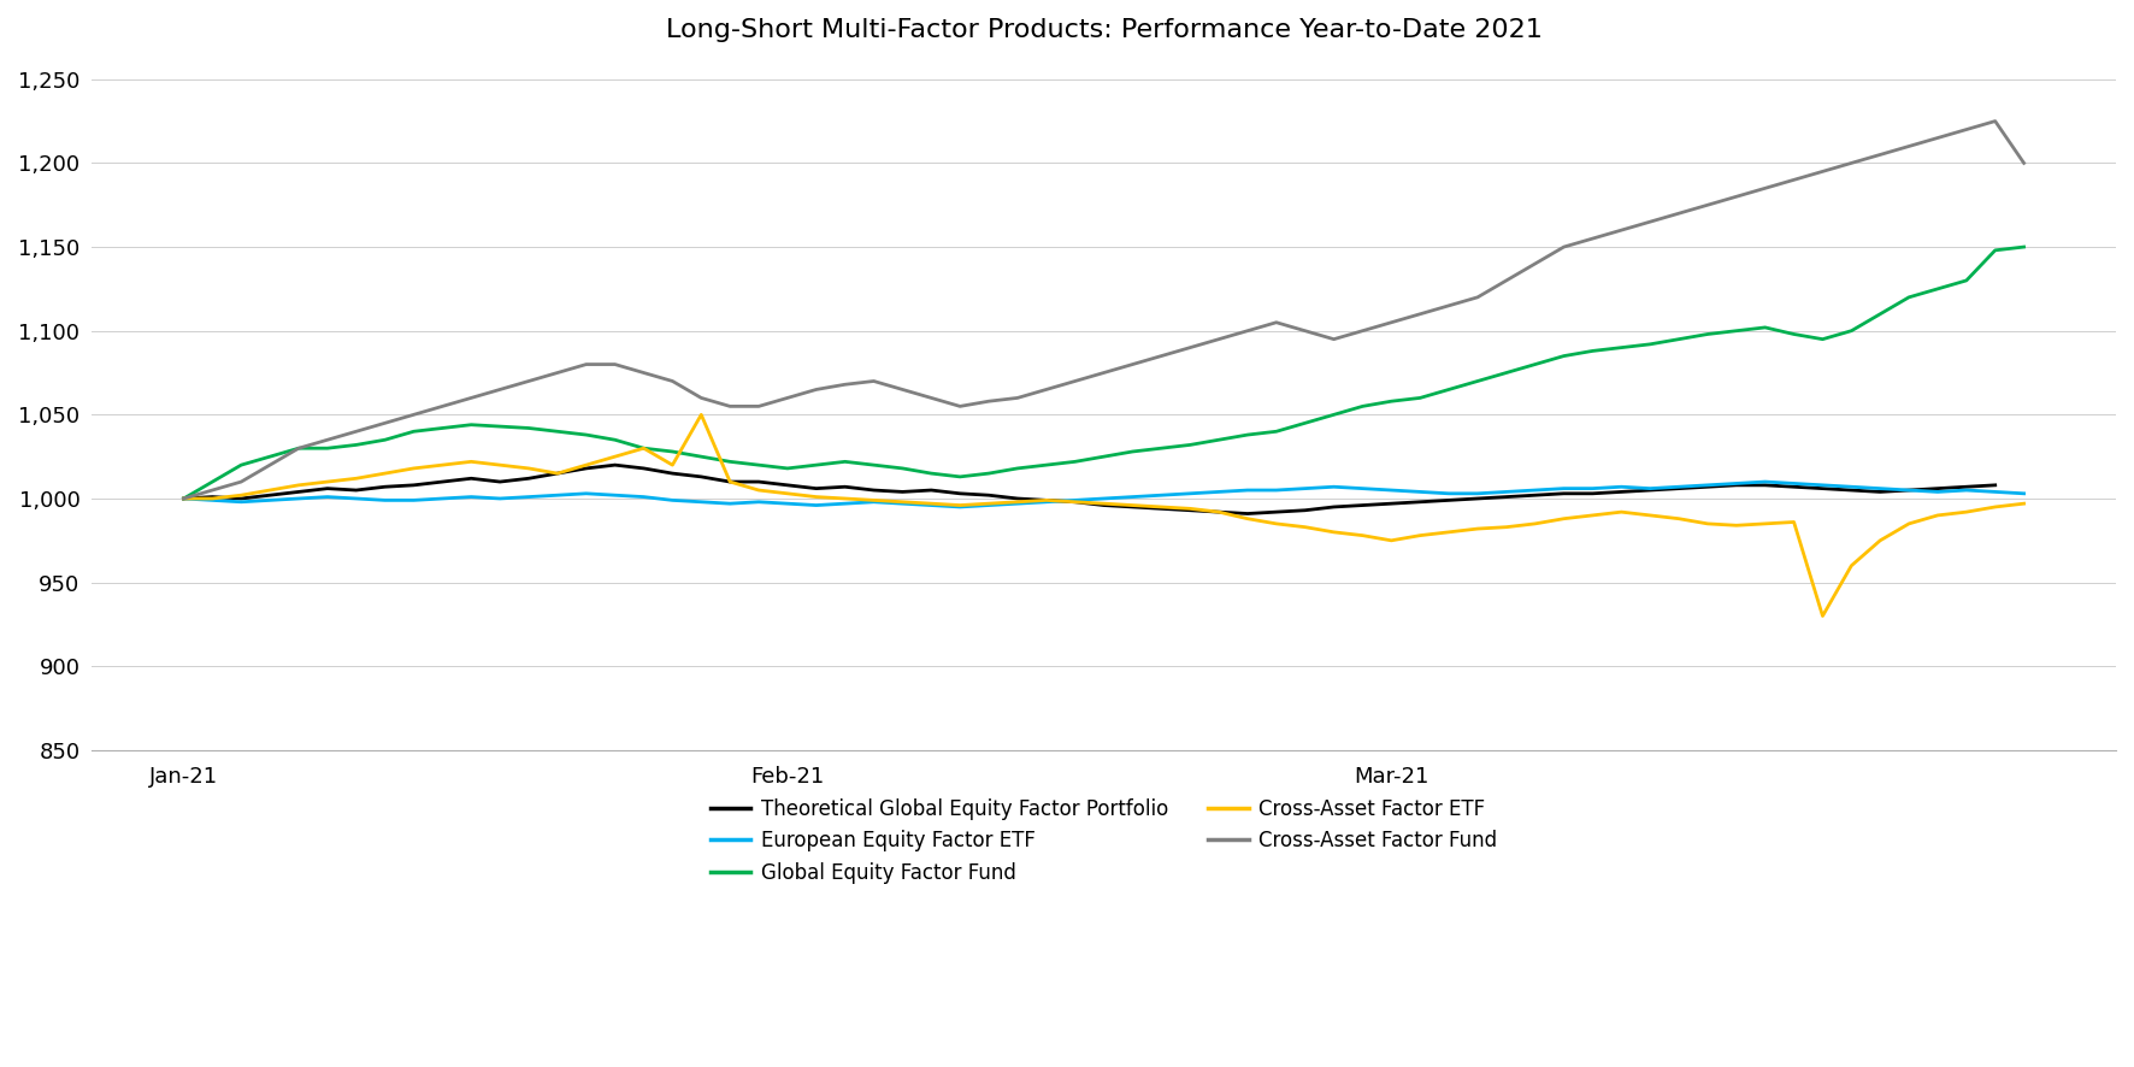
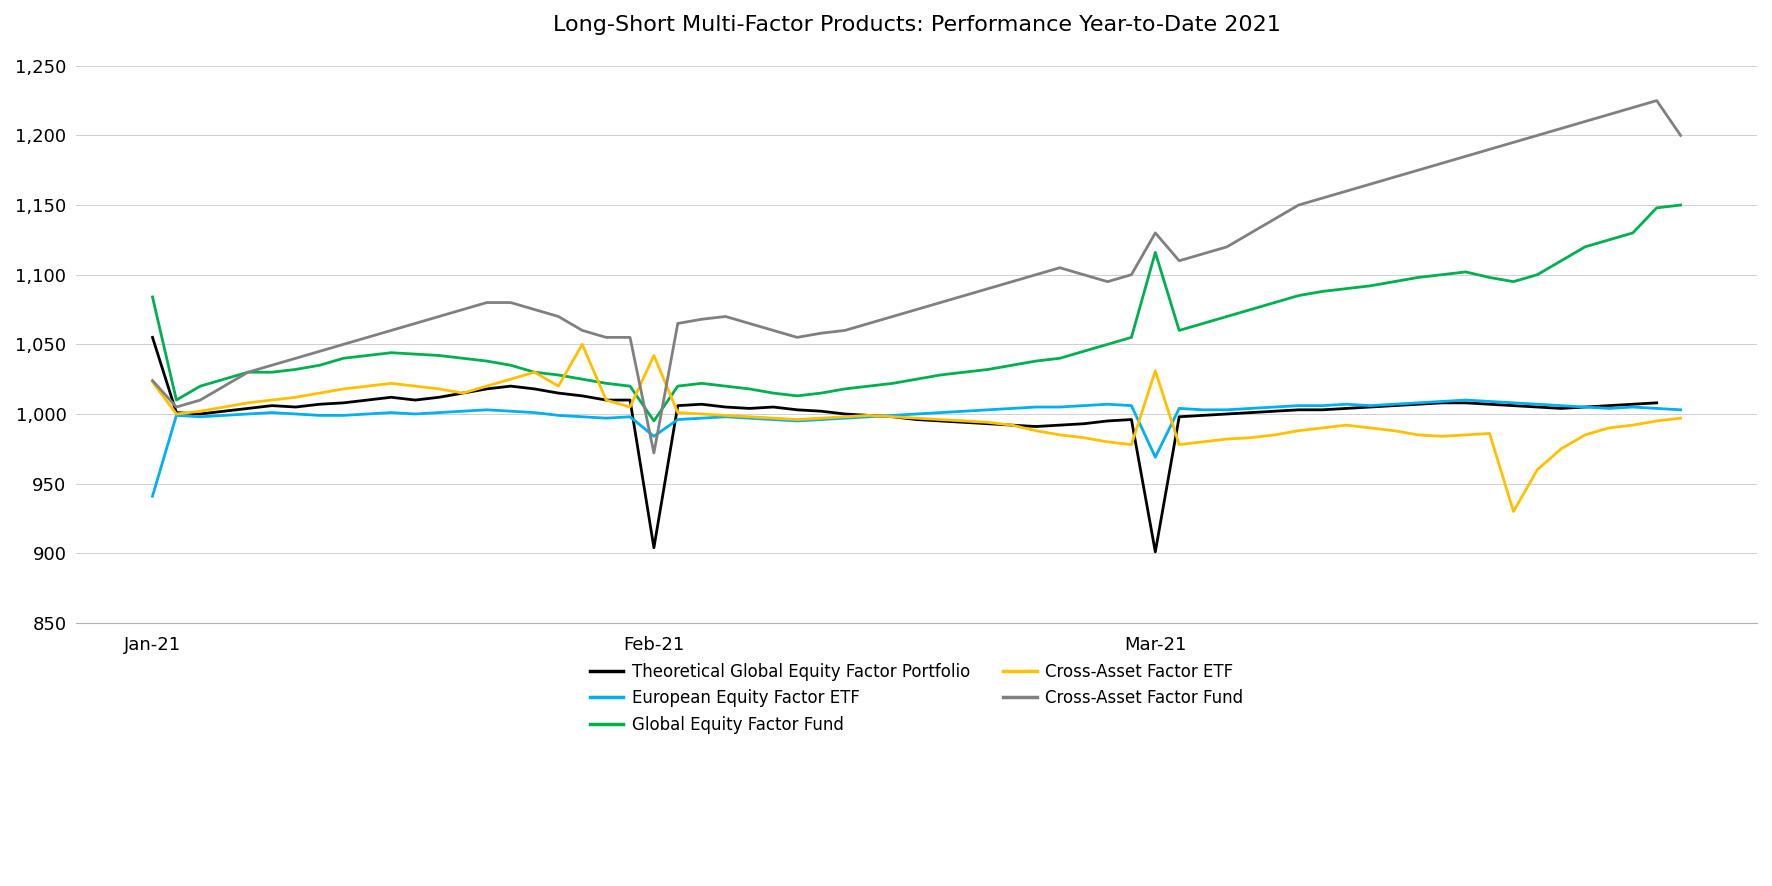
Theoretical Global Equity Factor Portfolio/Jan-21: 1,000 -> 1,055
European Equity Factor ETF/Jan-21: 1,000 -> 941
Global Equity Factor Fund/Jan-21: 1,000 -> 1,084
Cross-Asset Factor ETF/Jan-21: 1,000 -> 1,023
Cross-Asset Factor Fund/Jan-21: 1,000 -> 1,024
Theoretical Global Equity Factor Portfolio/Feb-21: 1,008 -> 904
European Equity Factor ETF/Feb-21: 997 -> 984
Global Equity Factor Fund/Feb-21: 1,018 -> 995
Cross-Asset Factor ETF/Feb-21: 1,003 -> 1,042
Cross-Asset Factor Fund/Feb-21: 1,060 -> 972
Theoretical Global Equity Factor Portfolio/Mar-21: 997 -> 901
European Equity Factor ETF/Mar-21: 1,005 -> 969
Global Equity Factor Fund/Mar-21: 1,058 -> 1,116
Cross-Asset Factor ETF/Mar-21: 975 -> 1,031
Cross-Asset Factor Fund/Mar-21: 1,105 -> 1,130
